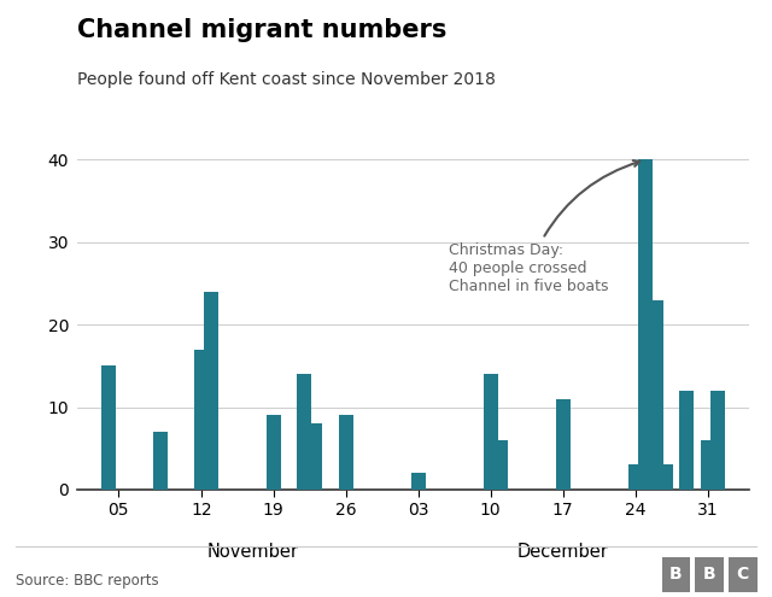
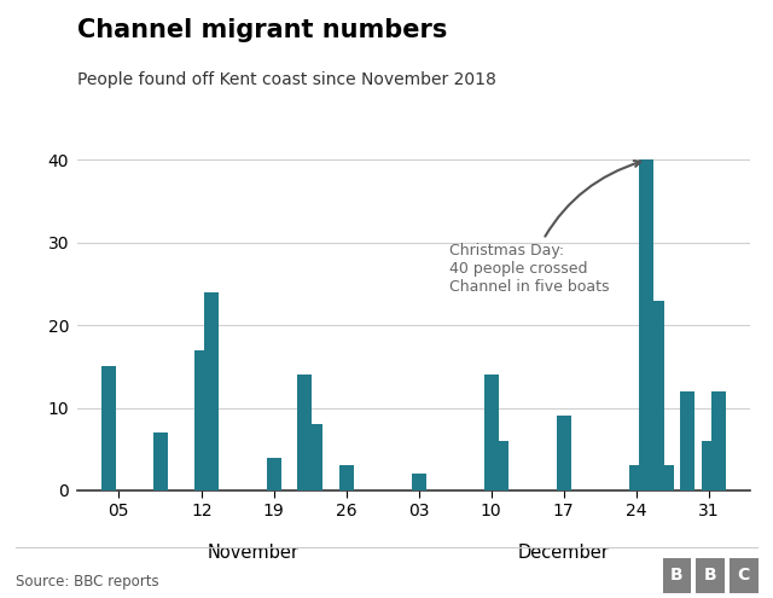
19: 9 -> 4
26: 9 -> 3
17: 11 -> 9
